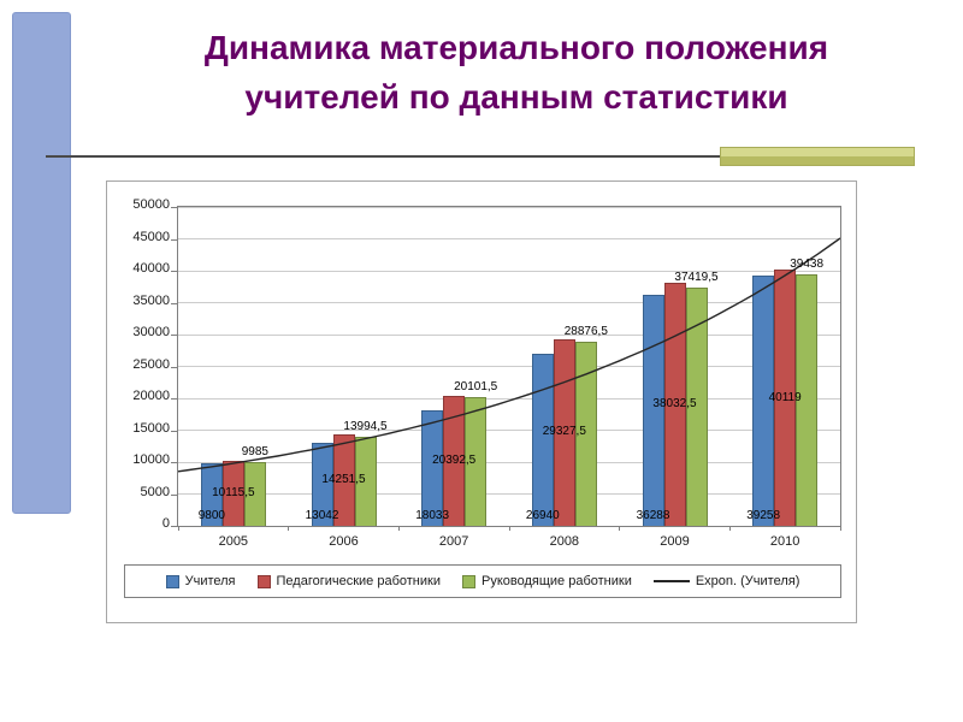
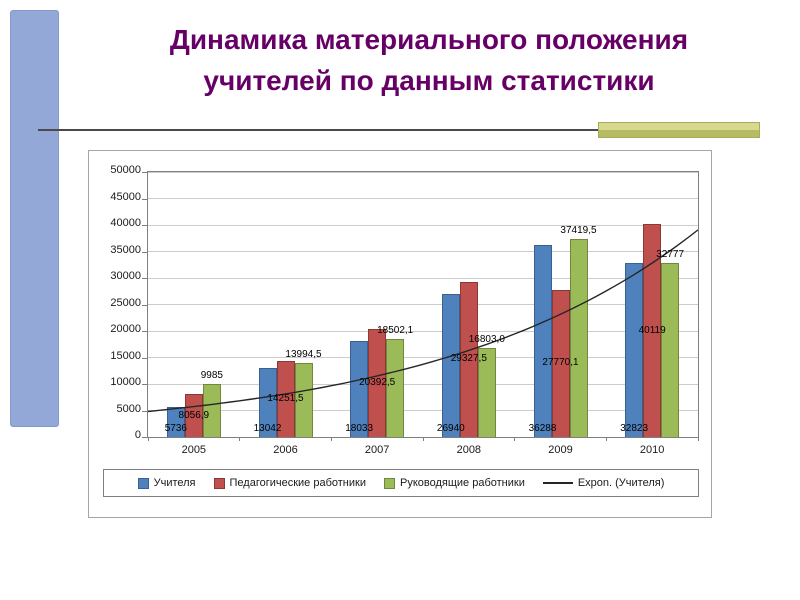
Учителя/2005: 9800 -> 5736
Педагогические работники/2005: 10115,5 -> 8056,9
Руководящие работники/2007: 20101,5 -> 18502,1
Руководящие работники/2008: 28876,5 -> 16803,0
Педагогические работники/2009: 38032,5 -> 27770,1
Учителя/2010: 39258 -> 32823
Руководящие работники/2010: 39438 -> 32777
